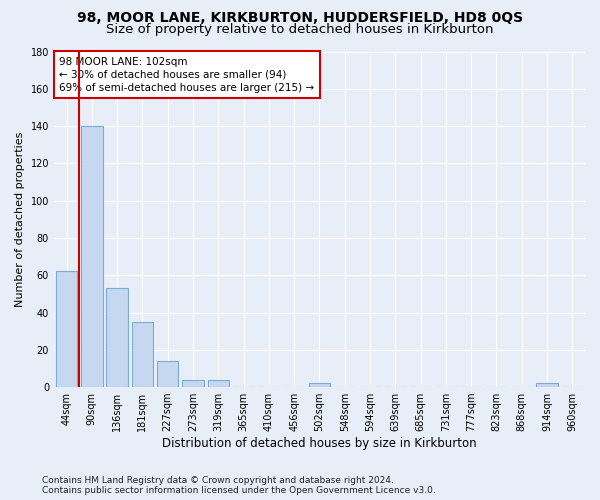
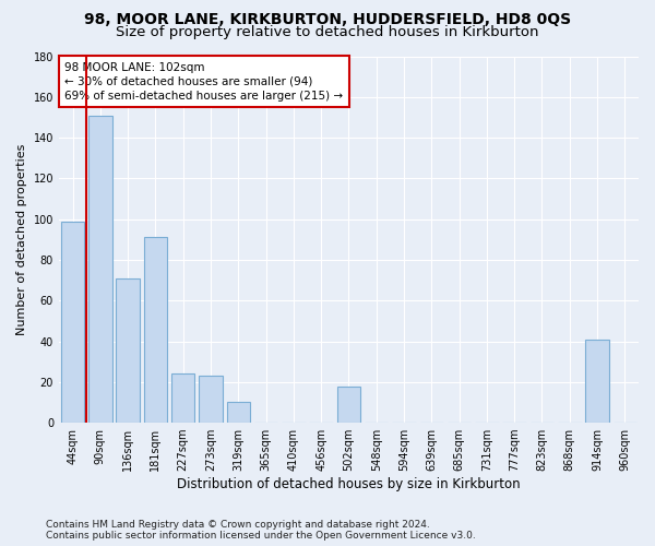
44sqm: 62 -> 99
90sqm: 140 -> 151
136sqm: 53 -> 71
181sqm: 35 -> 91
227sqm: 14 -> 24
273sqm: 4 -> 23
319sqm: 4 -> 10
502sqm: 2 -> 18
914sqm: 2 -> 41
